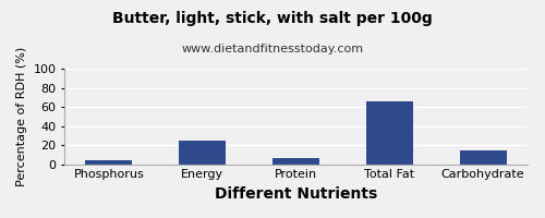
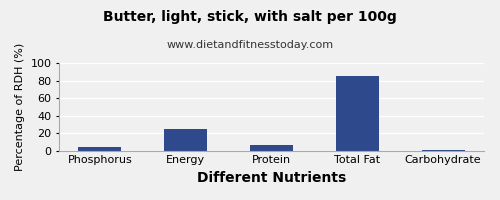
Total Fat: 66 -> 85
Carbohydrate: 14 -> 1
